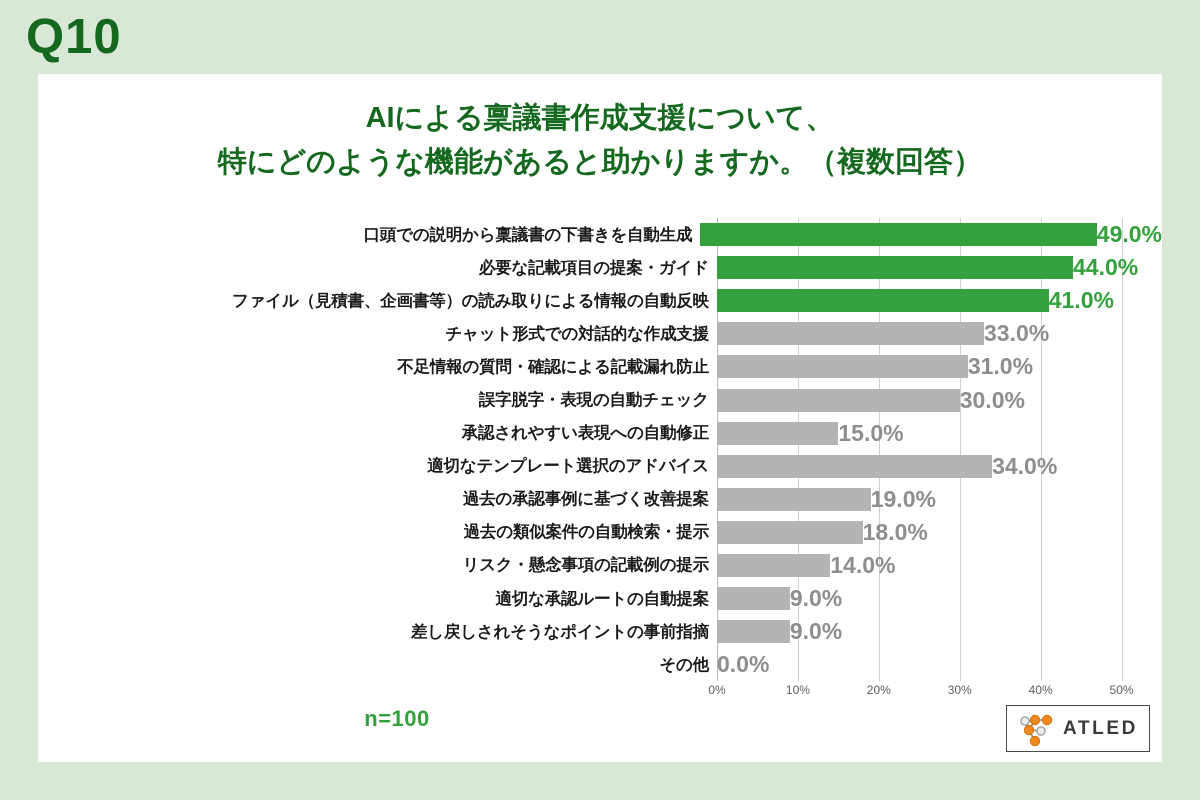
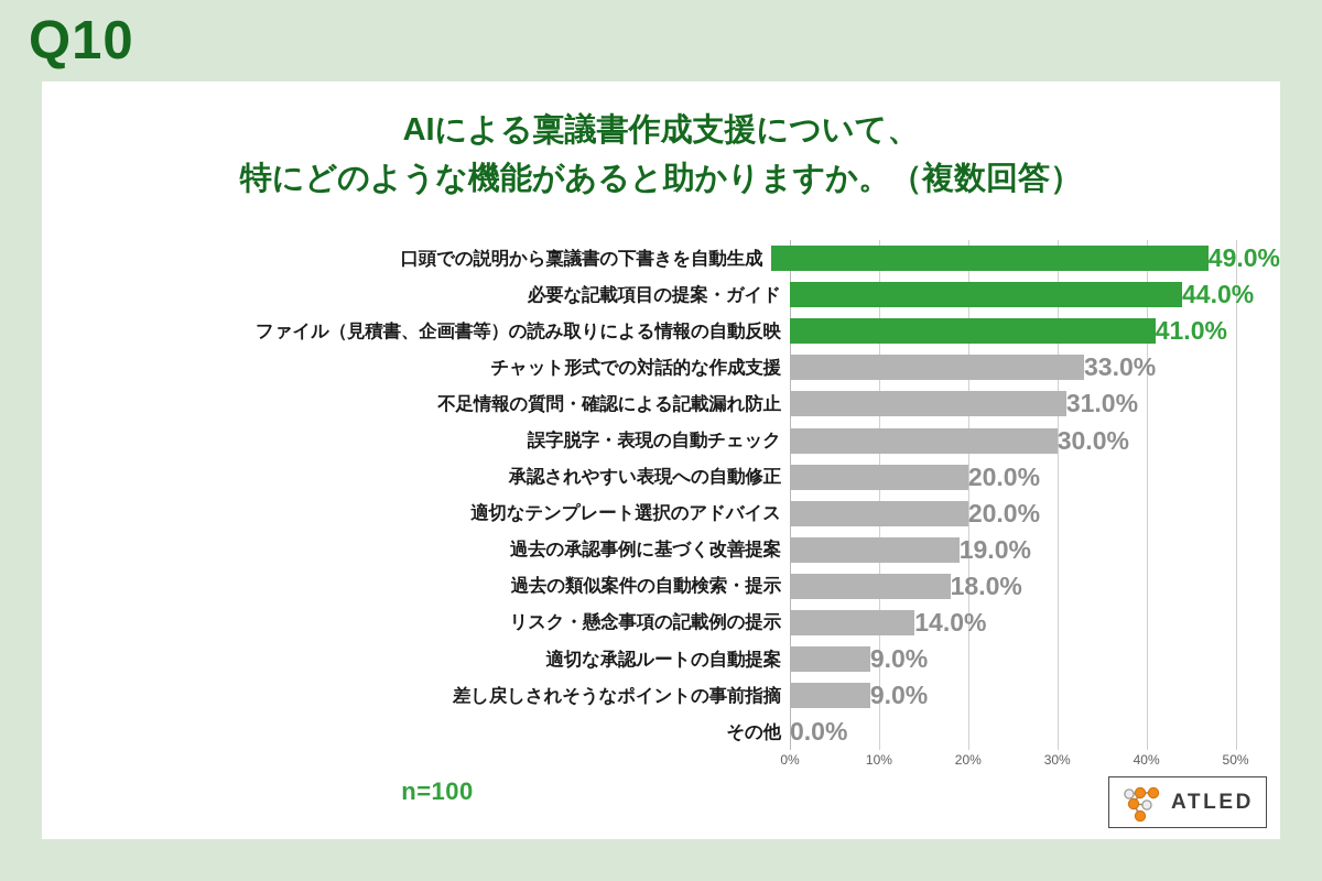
承認されやすい表現への自動修正: 15.0% -> 20.0%
適切なテンプレート選択のアドバイス: 34.0% -> 20.0%
